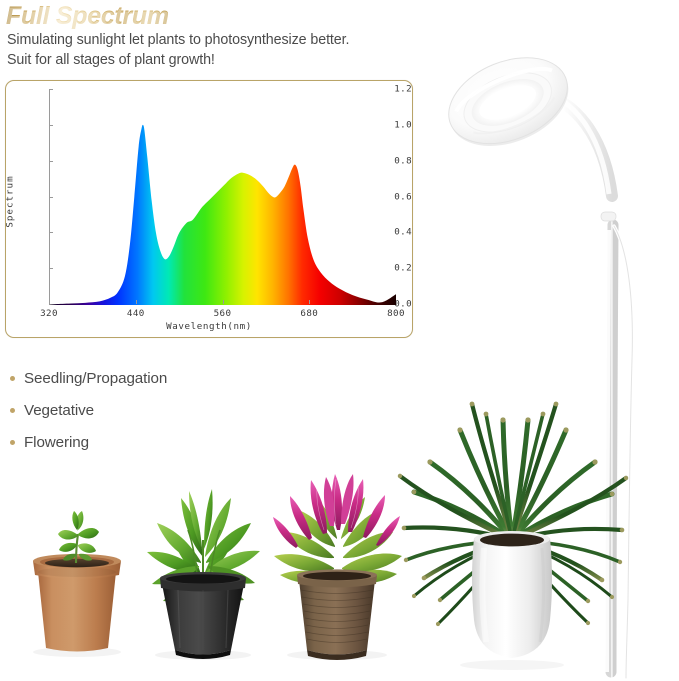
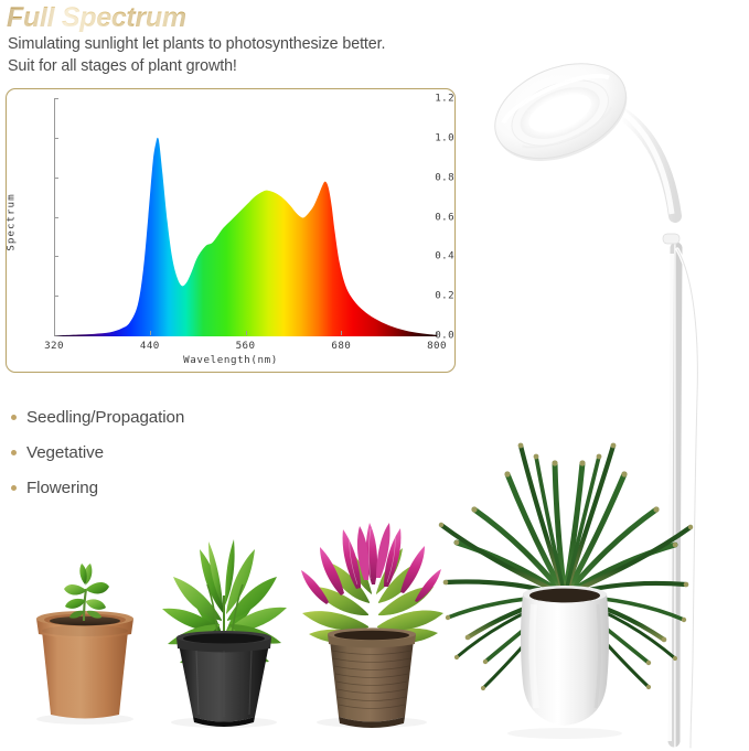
800: 0.06 -> 0.01
